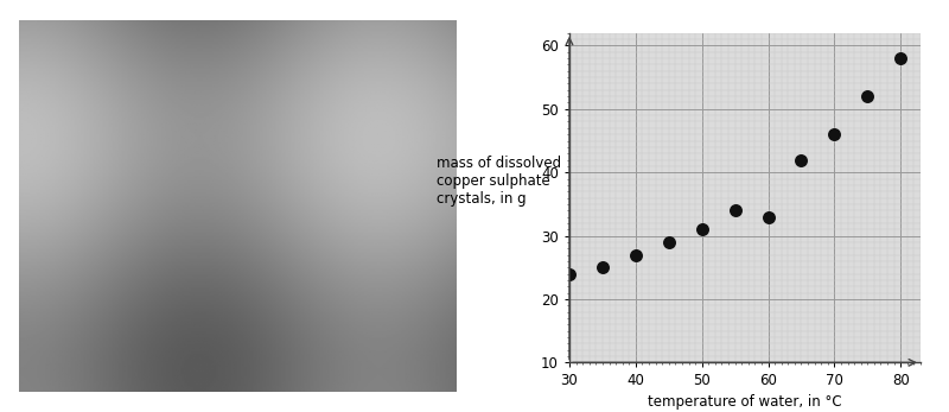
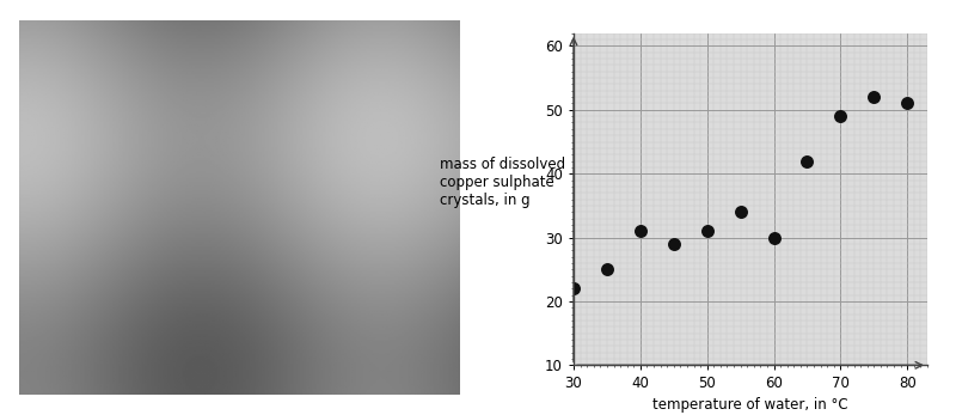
30: 24 -> 22
40: 27 -> 31
60: 33 -> 30
70: 46 -> 49
80: 58 -> 51
